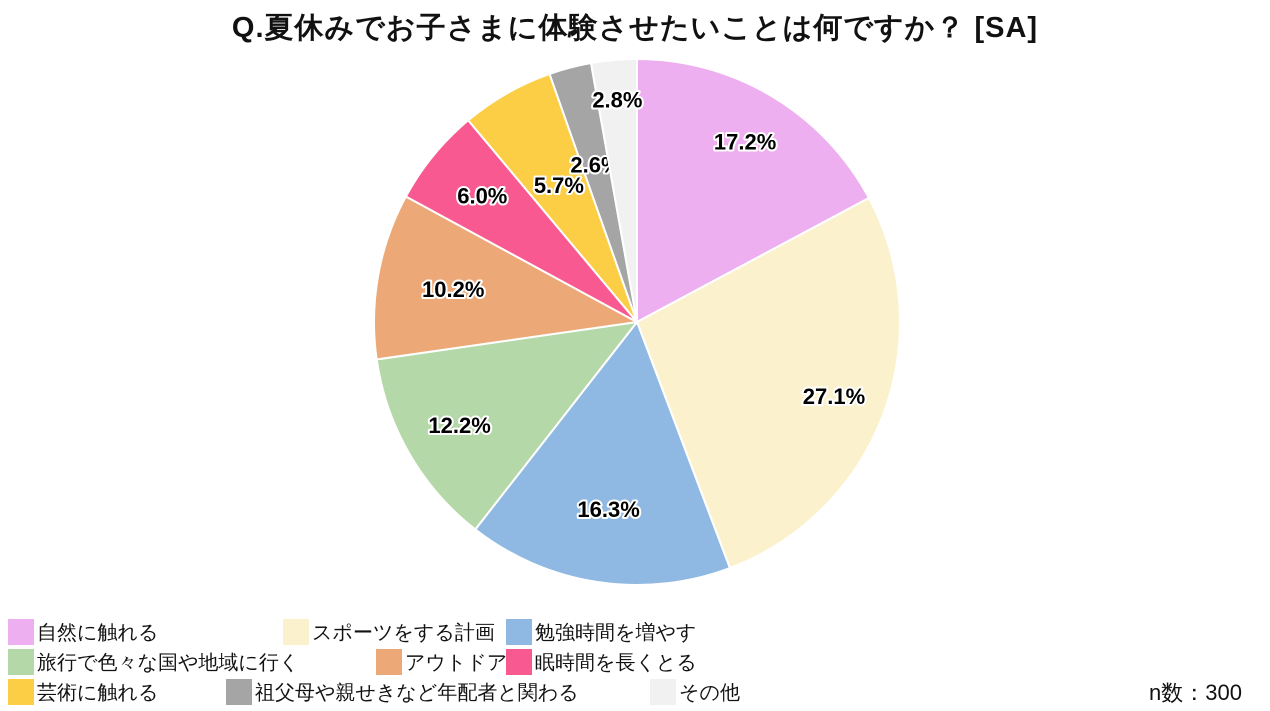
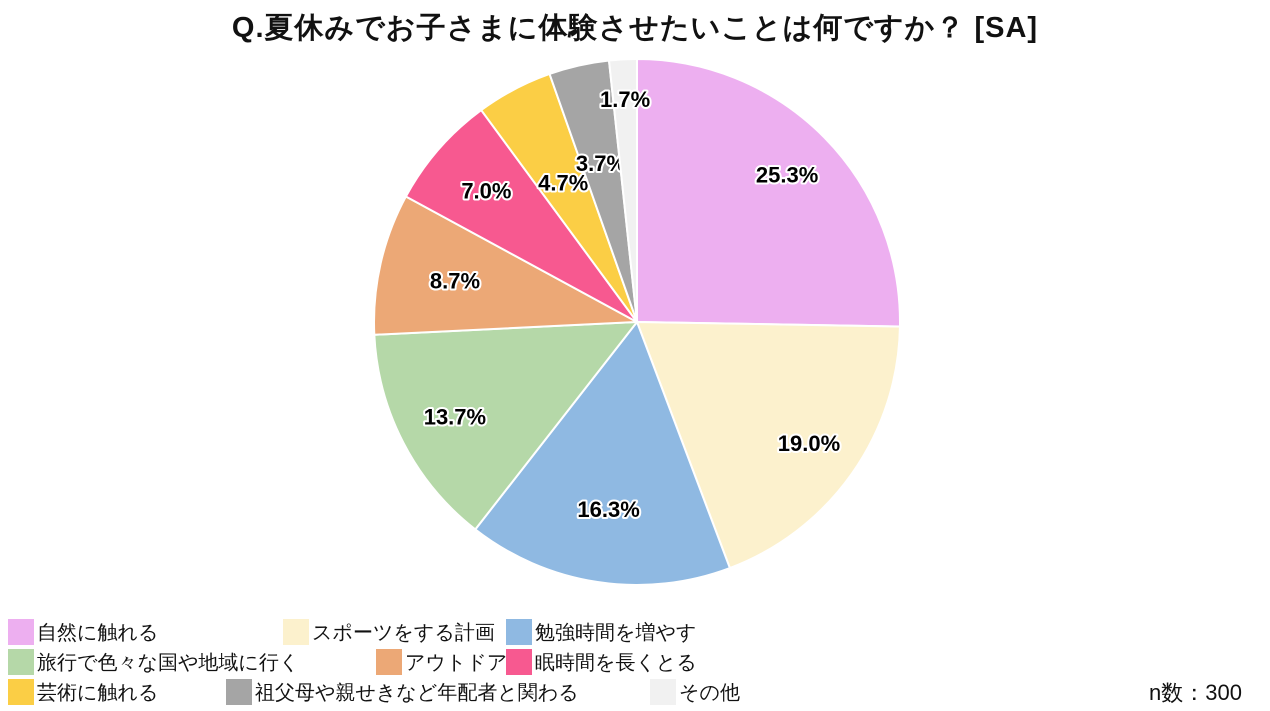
自然に触れる: 17.2% -> 25.3%
スポーツをする計画: 27.1% -> 19.0%
旅行で色々な国や地域に行く: 12.2% -> 13.7%
アウトドア: 10.2% -> 8.7%
眠時間を長くとる: 6.0% -> 7.0%
芸術に触れる: 5.7% -> 4.7%
祖父母や親せきなど年配者と関わる: 2.6% -> 3.7%
その他: 2.8% -> 1.7%
